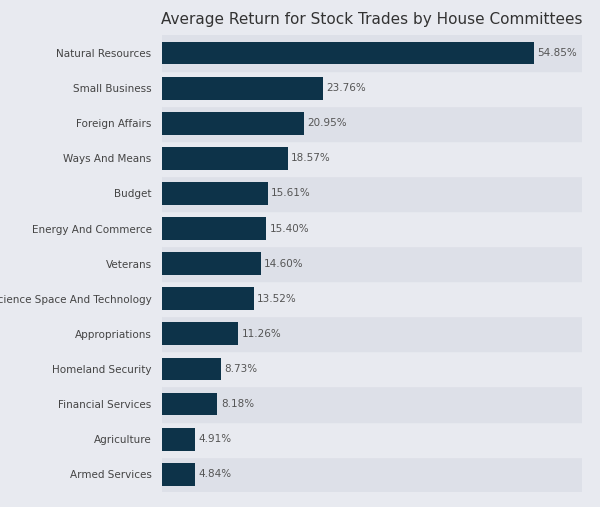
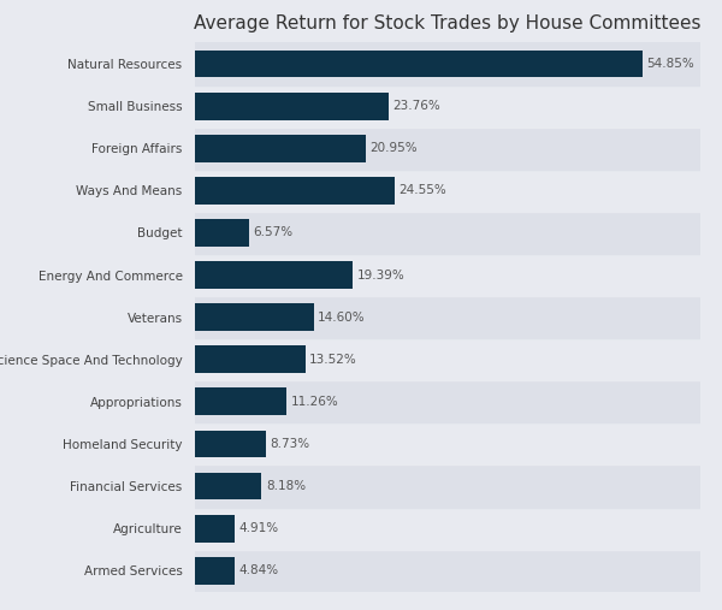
Ways And Means: 18.57% -> 24.55%
Budget: 15.61% -> 6.57%
Energy And Commerce: 15.40% -> 19.39%
